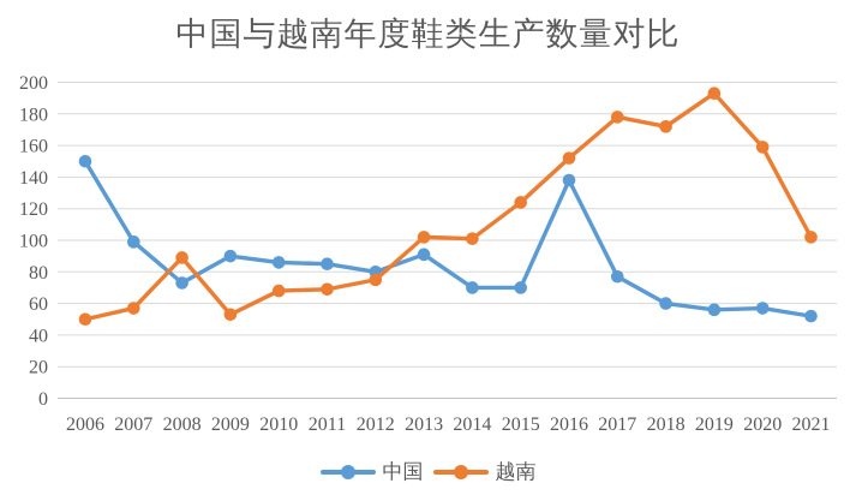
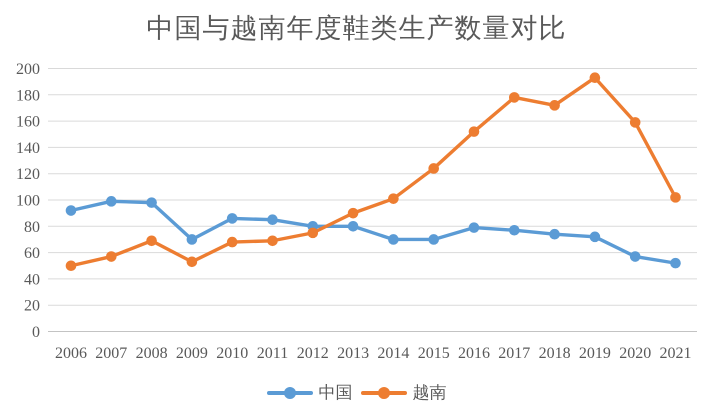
中国/2006: 150 -> 92
中国/2008: 73 -> 98
越南/2008: 89 -> 69
中国/2009: 90 -> 70
中国/2013: 91 -> 80
越南/2013: 102 -> 90
中国/2016: 138 -> 79
中国/2018: 60 -> 74
中国/2019: 56 -> 72
